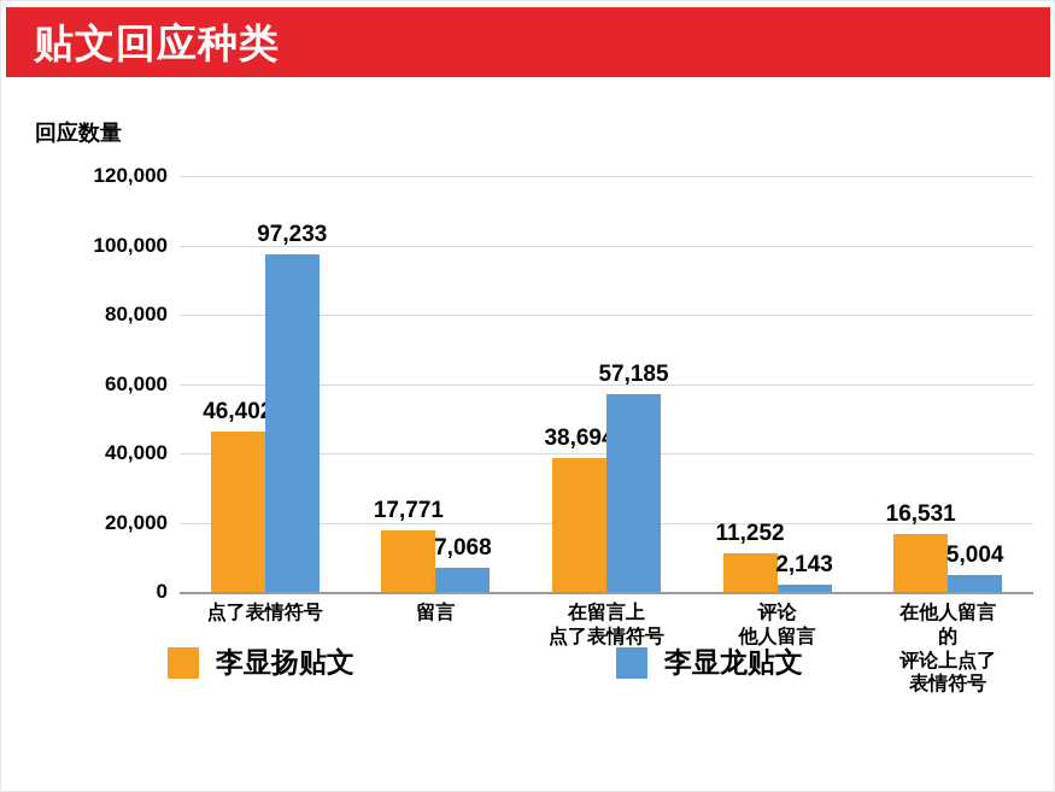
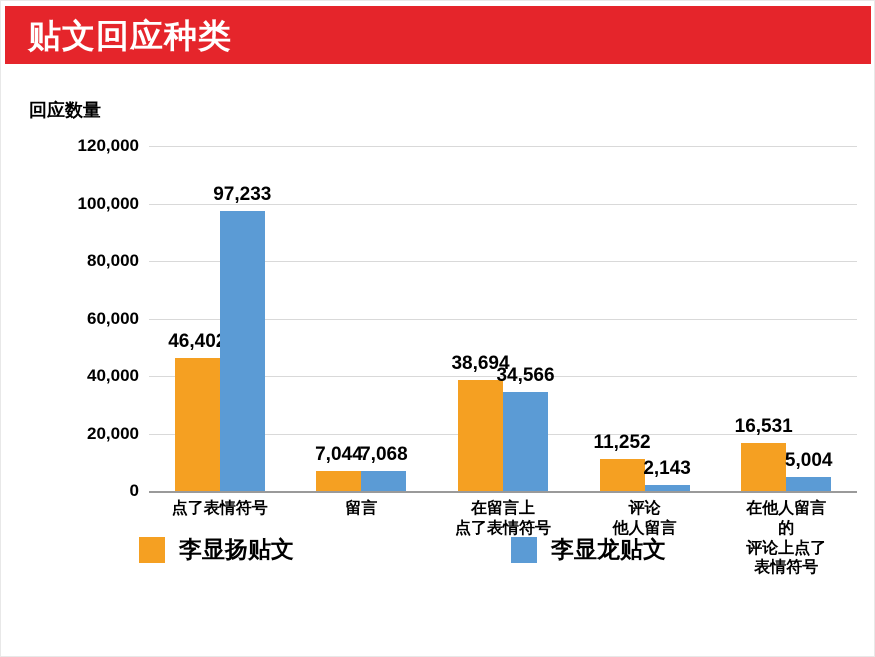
李显扬贴文/留言: 17,771 -> 7,044
李显龙贴文/在留言上 点了表情符号: 57,185 -> 34,566
